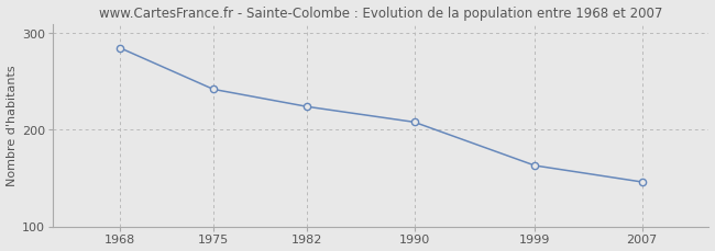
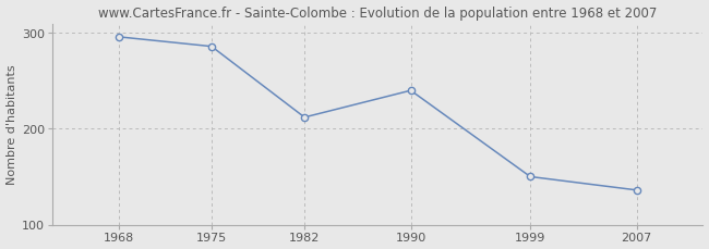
1968: 285 -> 296
1975: 242 -> 286
1982: 224 -> 212
1990: 208 -> 240
1999: 163 -> 150
2007: 146 -> 136
